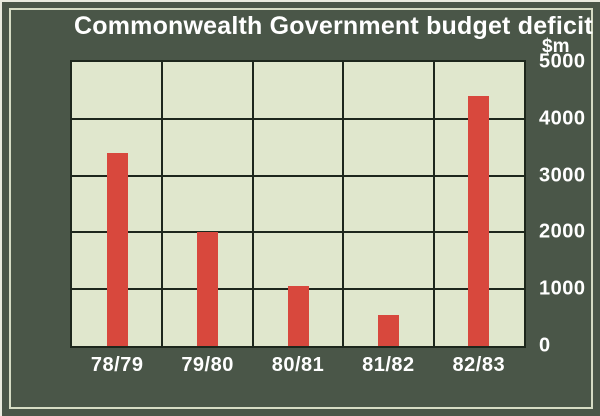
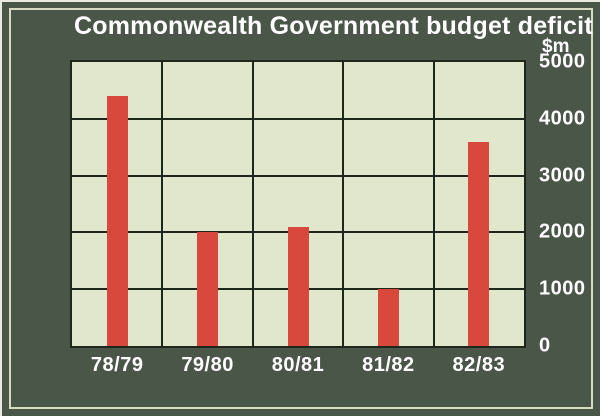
78/79: 3400 -> 4400
80/81: 1000 -> 2100
81/82: 600 -> 1000
82/83: 4400 -> 3600
